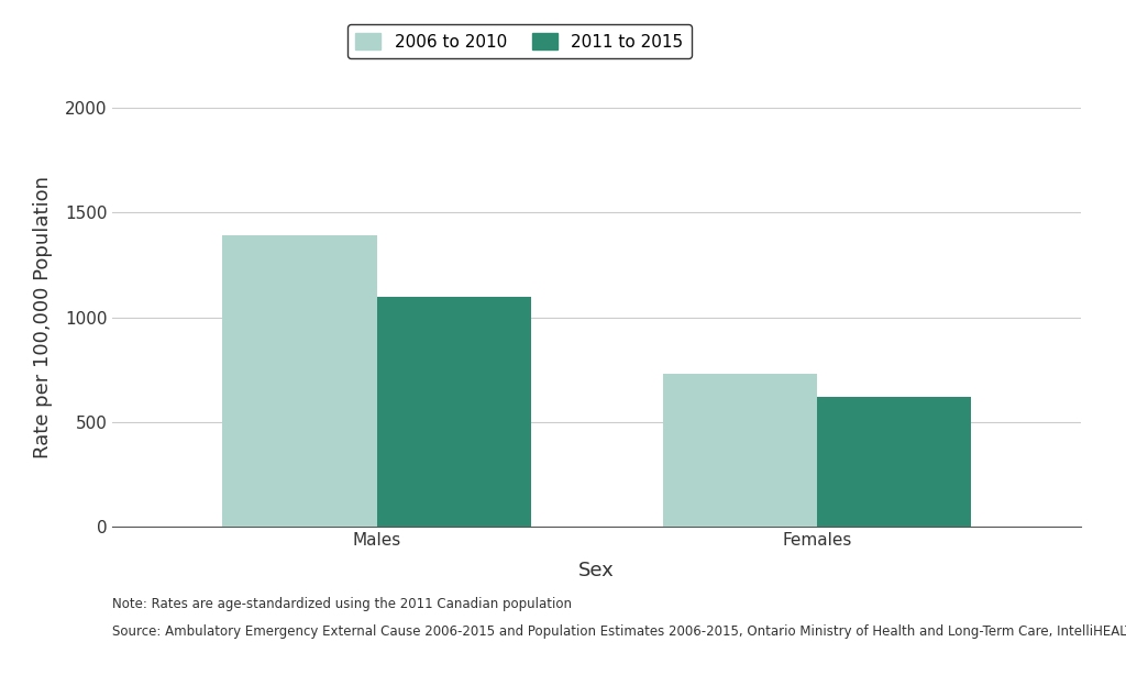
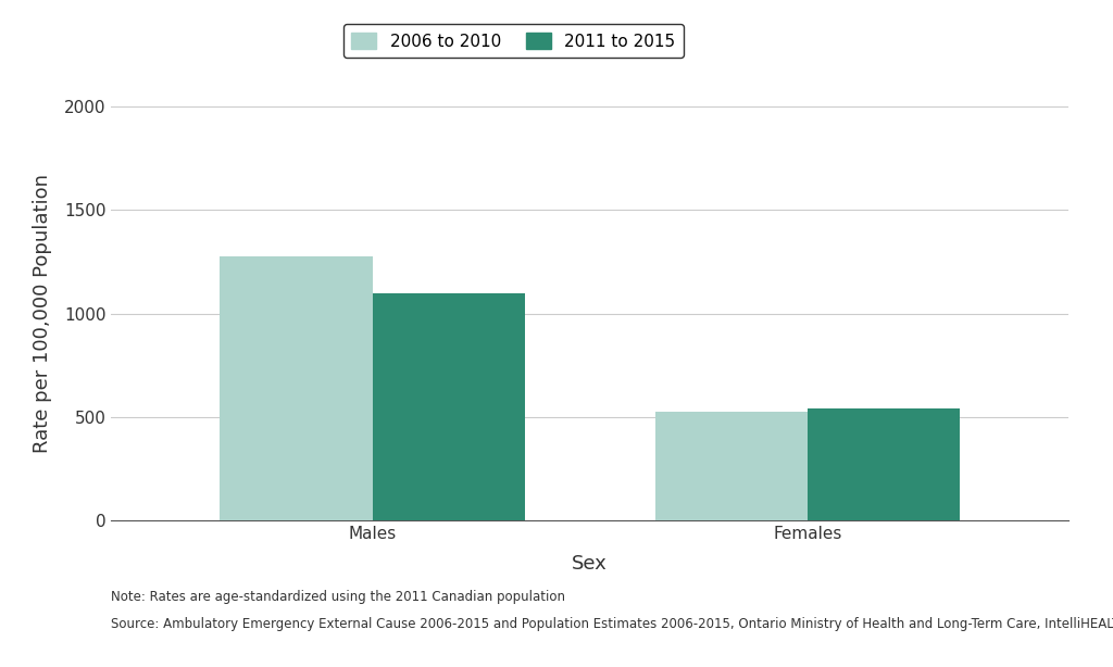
2006 to 2010/Males: 1390 -> 1280
2006 to 2010/Females: 730 -> 520
2011 to 2015/Females: 620 -> 540
